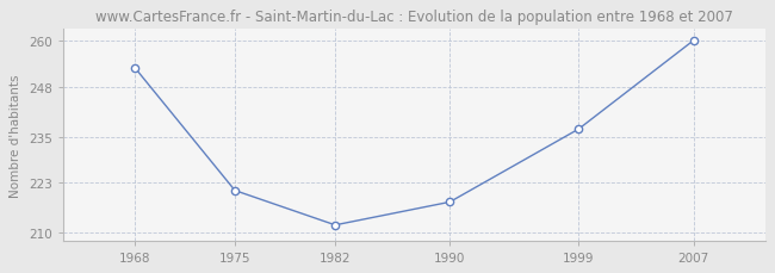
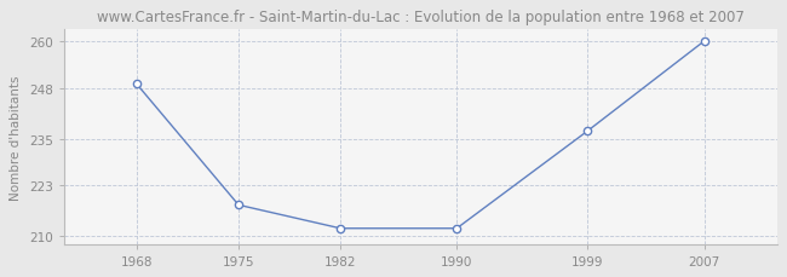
1968: 253 -> 249
1975: 221 -> 218
1990: 218 -> 212
